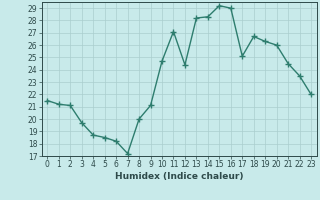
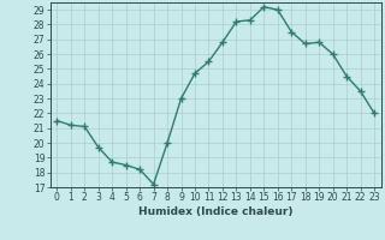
9: 21.1 -> 23.0
11: 27.1 -> 25.5
12: 24.4 -> 26.8
17: 25.1 -> 27.5
19: 26.3 -> 26.8
